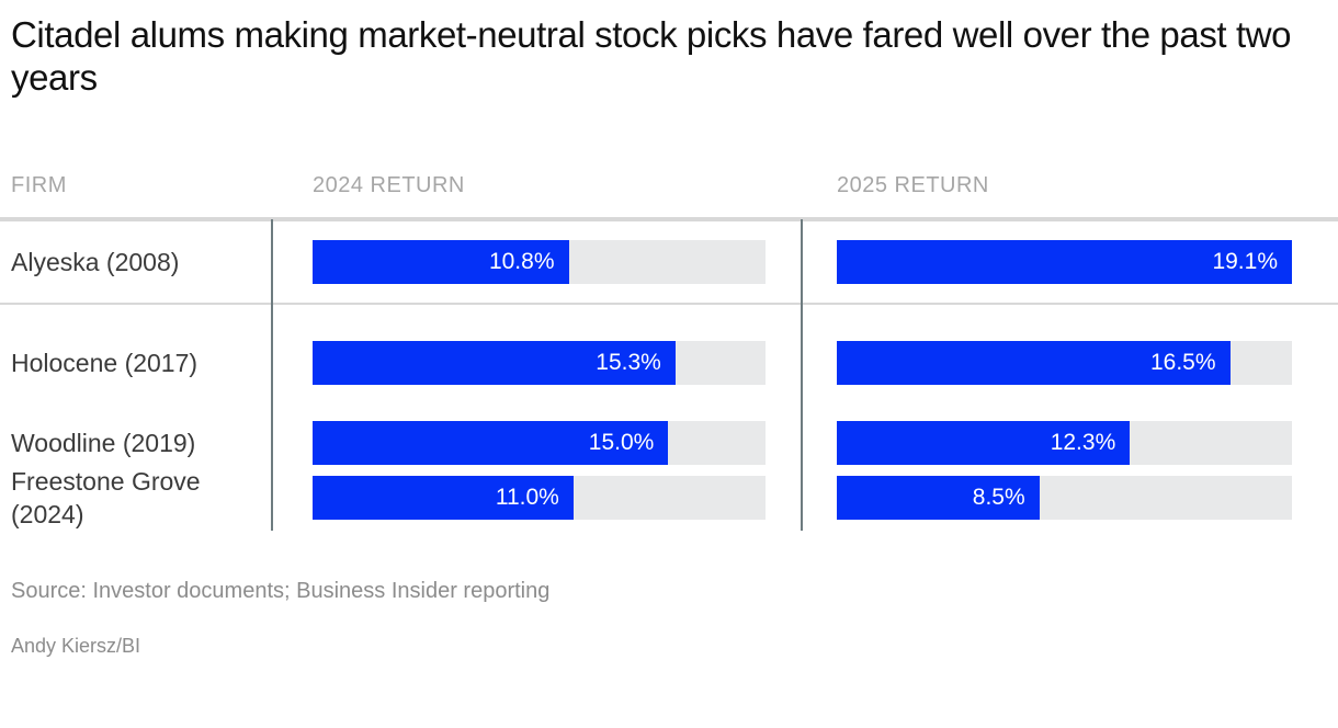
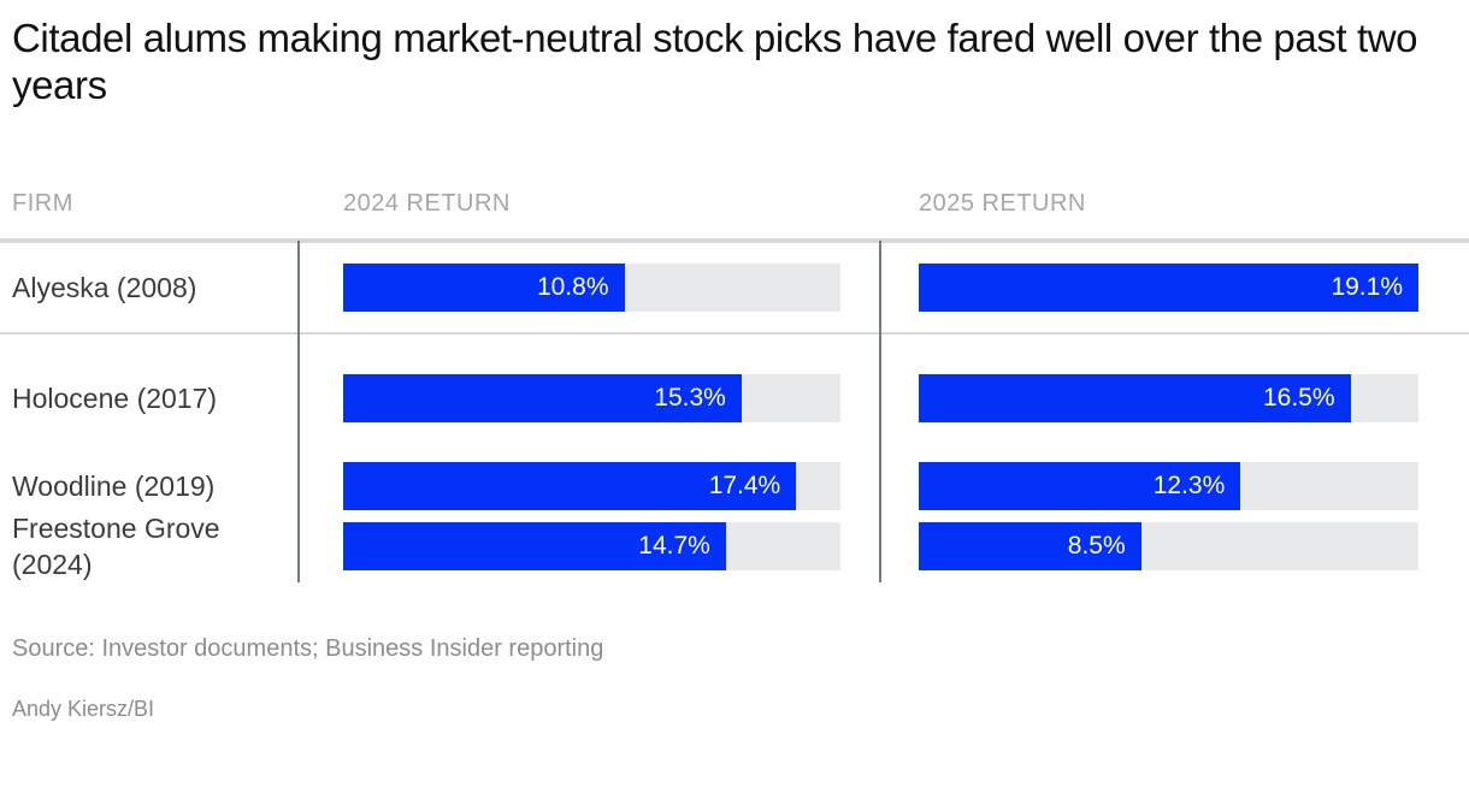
2024 RETURN/Woodline (2019): 15.0% -> 17.4%
2024 RETURN/Freestone Grove (2024): 11.0% -> 14.7%
